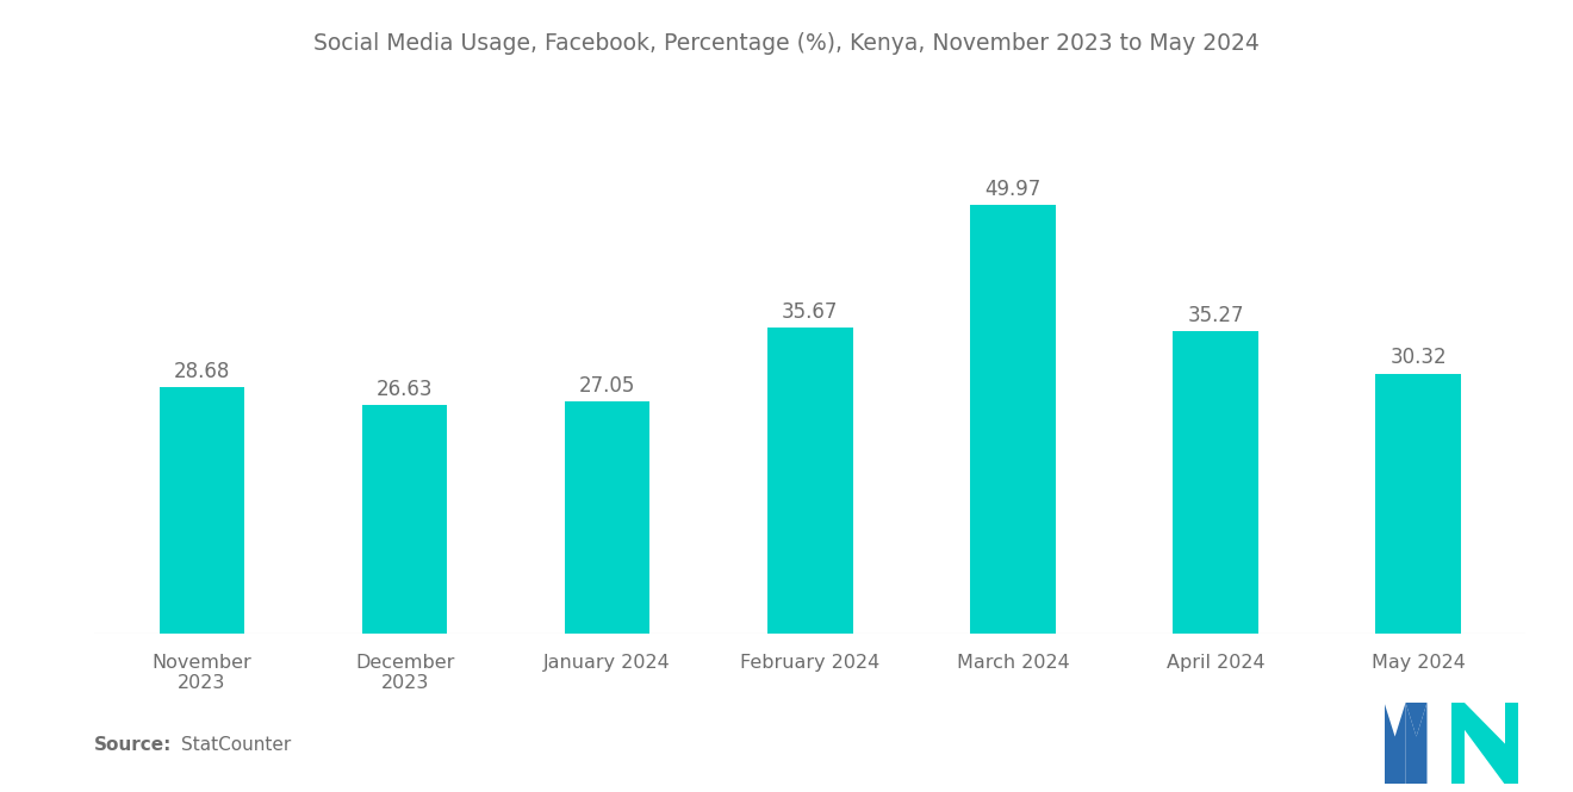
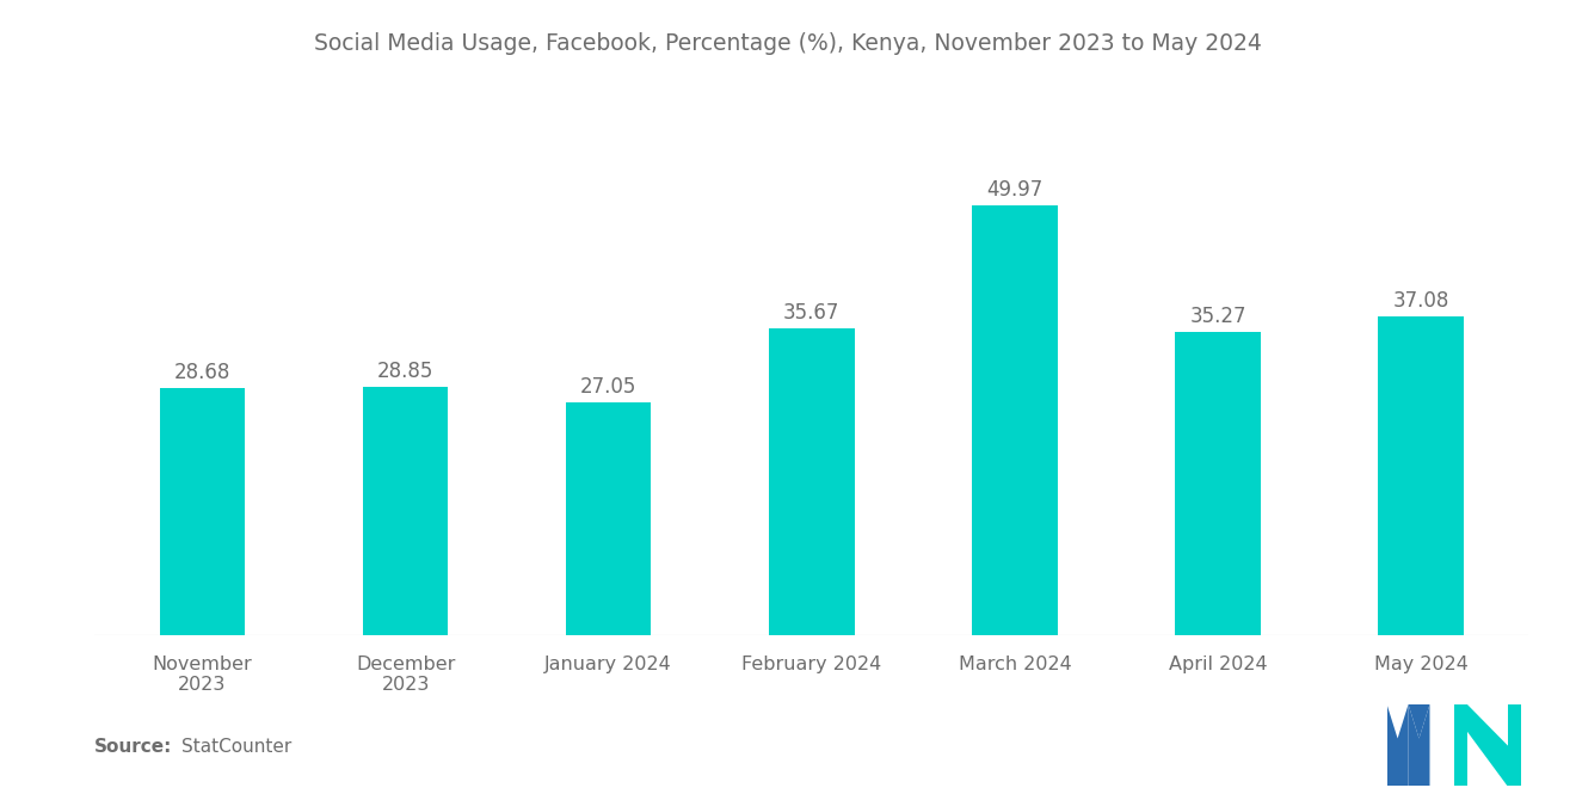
December 2023: 26.63 -> 28.85
May 2024: 30.32 -> 37.08
